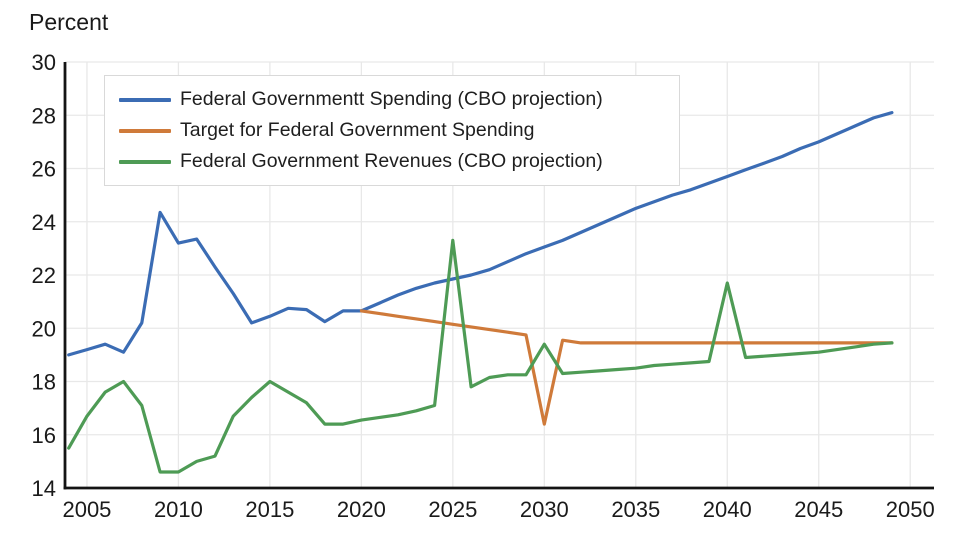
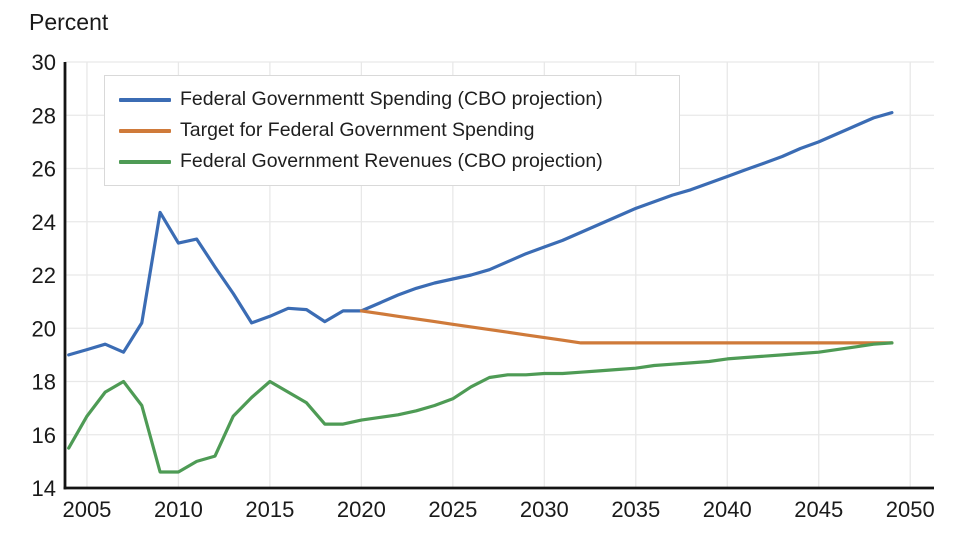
Federal Government Revenues (CBO projection)/2025: 23.3 -> 17.4
Target for Federal Government Spending/2030: 16.4 -> 19.6
Federal Government Revenues (CBO projection)/2030: 19.4 -> 18.3
Federal Government Revenues (CBO projection)/2040: 21.7 -> 18.9
